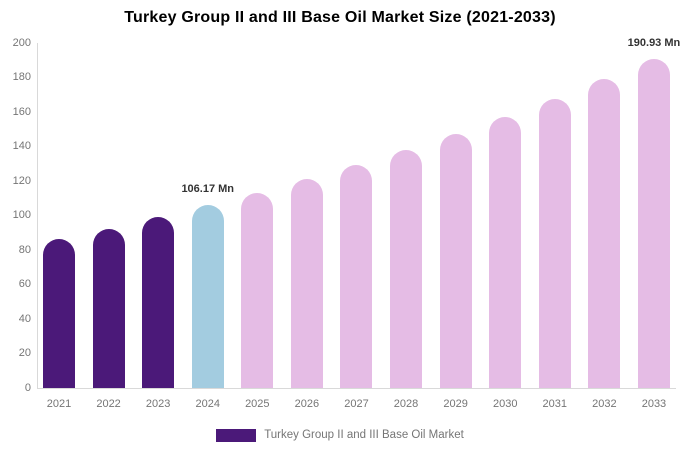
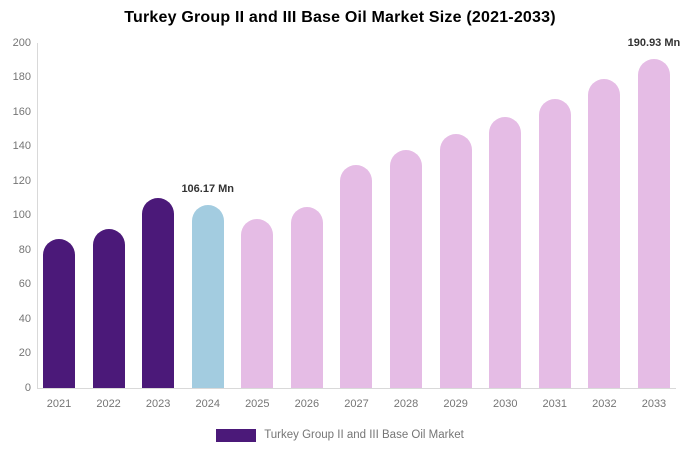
2023: 99 -> 110
2025: 113 -> 98
2026: 121 -> 105
